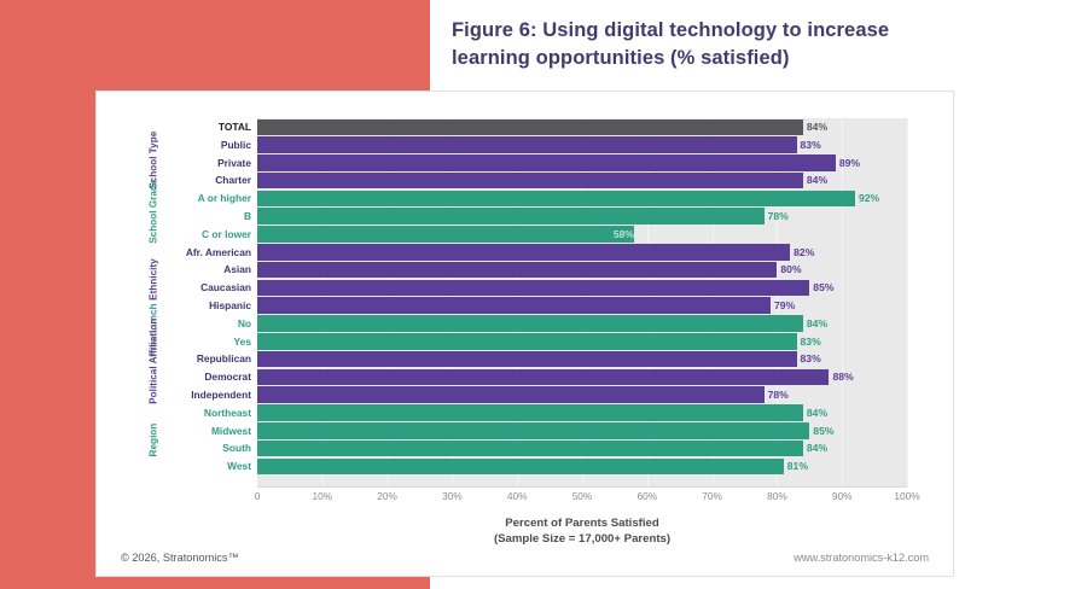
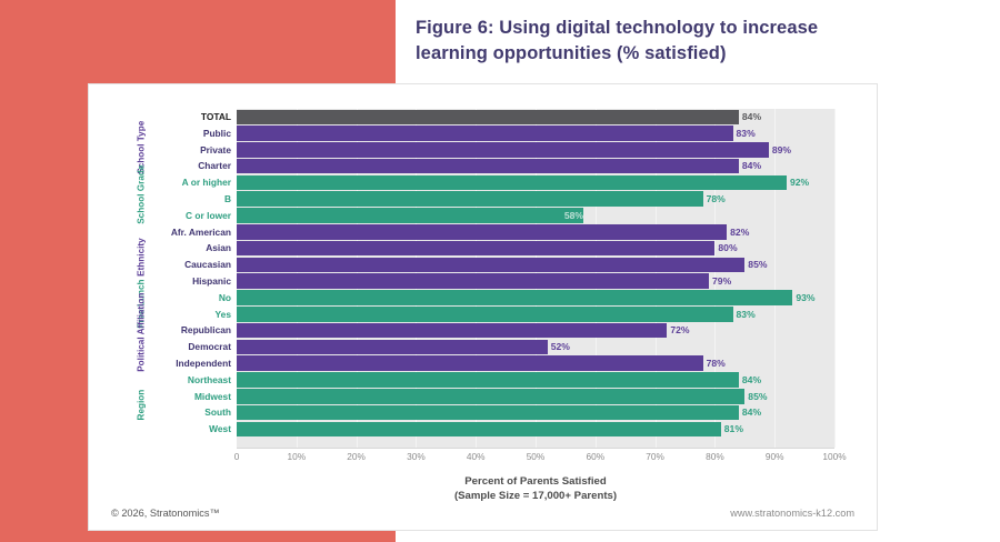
No: 84% -> 93%
Republican: 83% -> 72%
Democrat: 88% -> 52%
